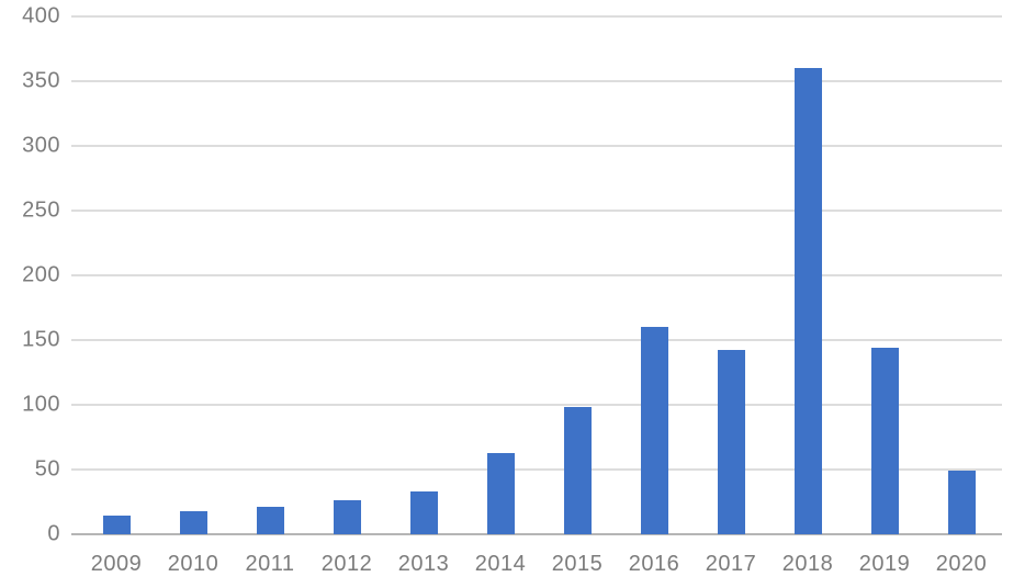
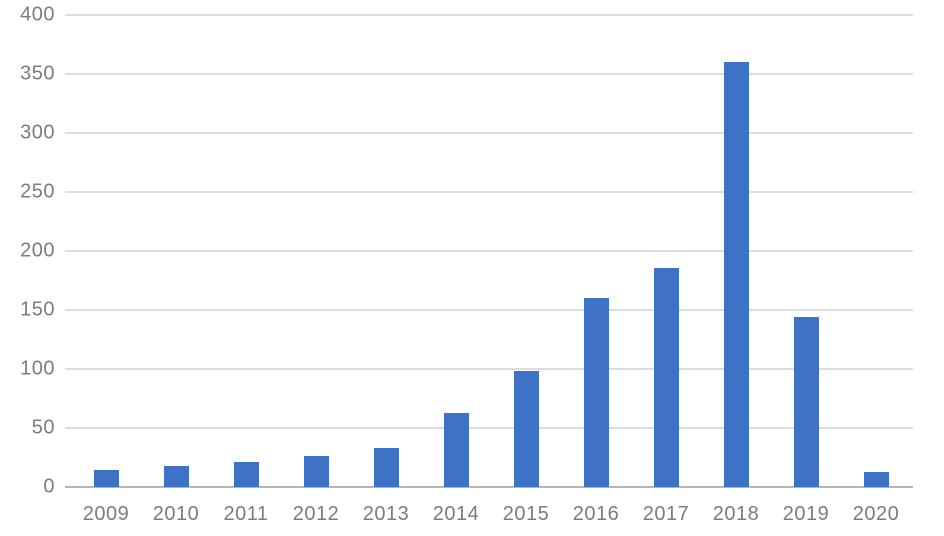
2017: 142 -> 186
2020: 49 -> 13
